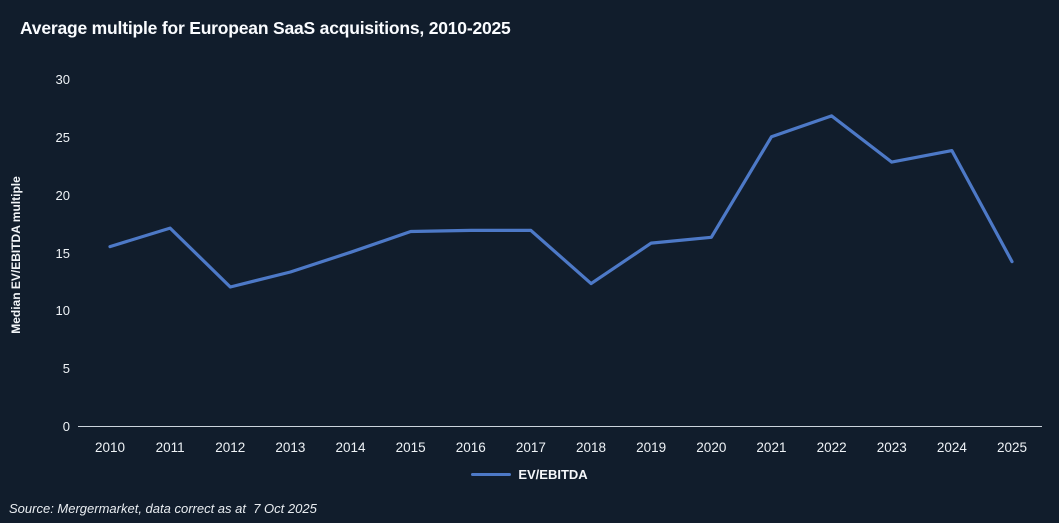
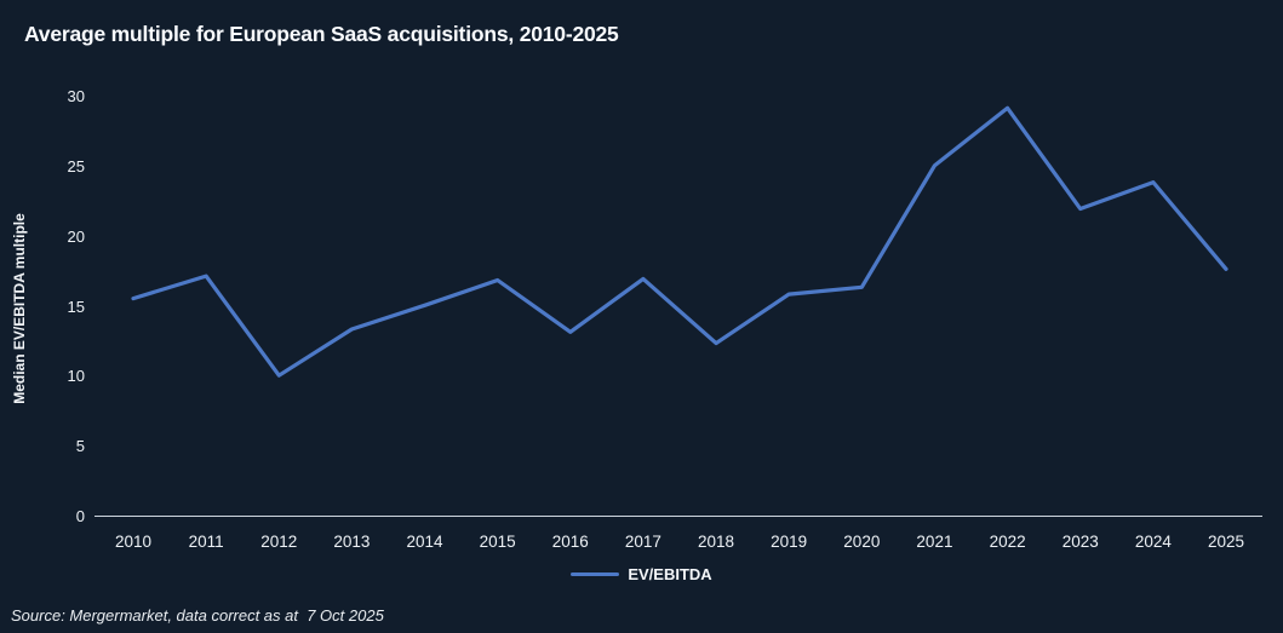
2012: 12.1 -> 10.1
2016: 17.0 -> 13.2
2022: 26.9 -> 29.2
2023: 22.9 -> 22.0
2025: 14.3 -> 17.7
